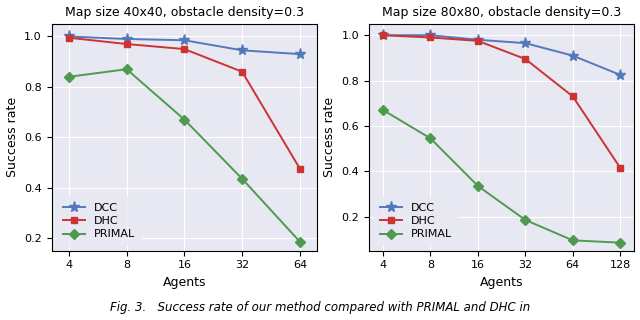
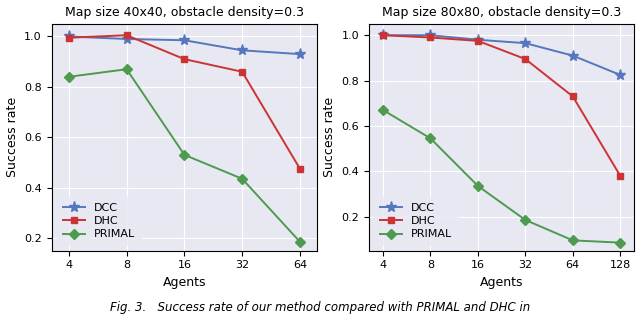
Map size 40x40, obstacle density=0.3/DHC/8: 0.970 -> 1.005
Map size 40x40, obstacle density=0.3/DHC/16: 0.950 -> 0.910
Map size 40x40, obstacle density=0.3/PRIMAL/16: 0.670 -> 0.530
Map size 80x80, obstacle density=0.3/DHC/128: 0.415 -> 0.380
